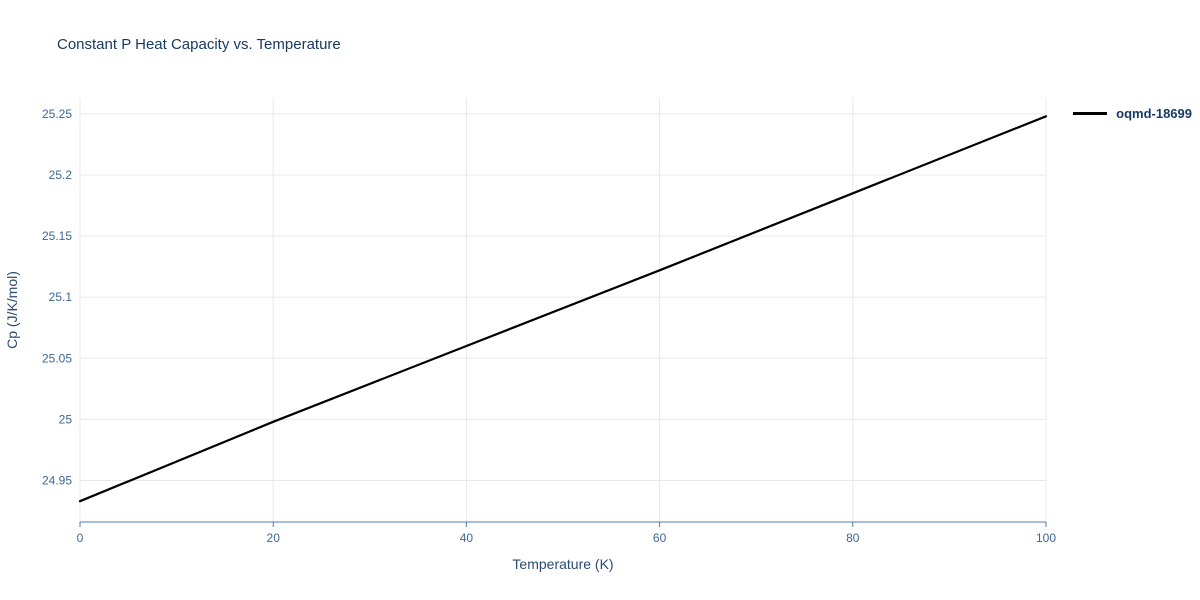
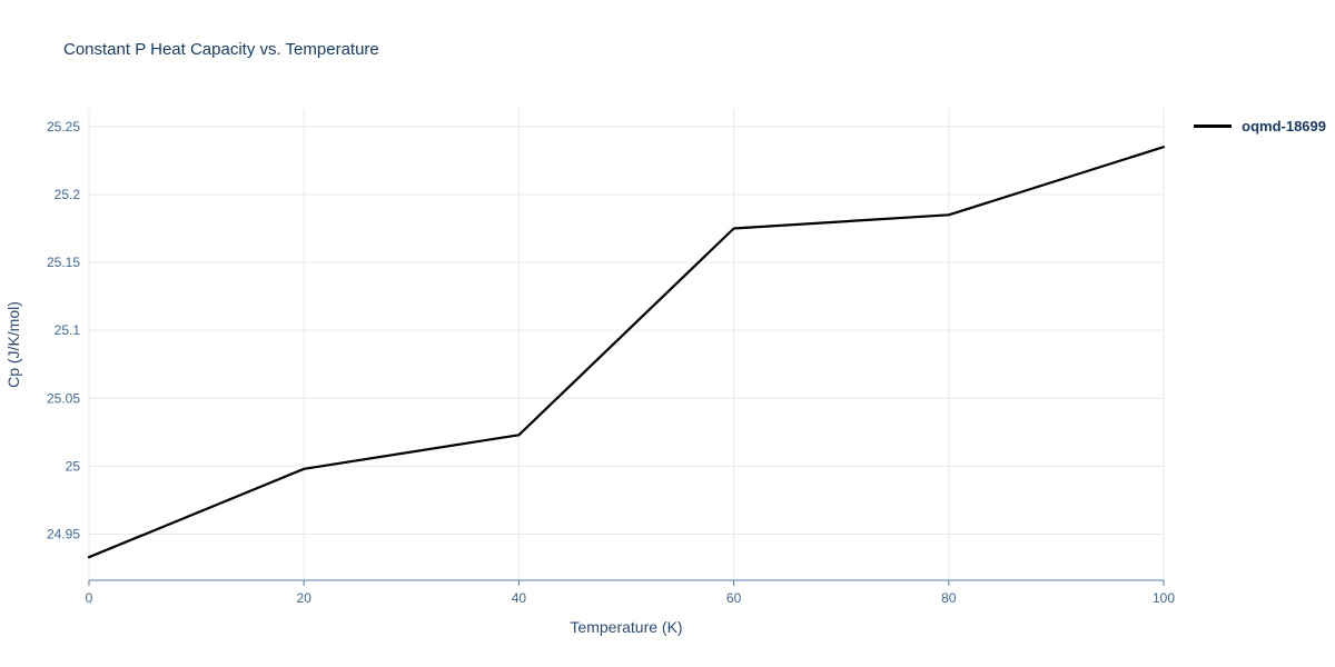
40: 25.060 -> 25.023
60: 25.122 -> 25.175
100: 25.248 -> 25.235
